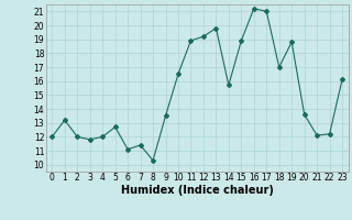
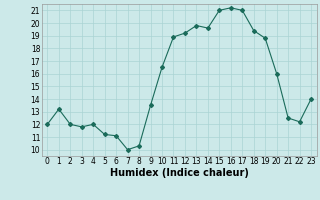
5: 12.7 -> 11.2
7: 11.4 -> 10.0
14: 15.7 -> 19.6
15: 18.9 -> 21.0
18: 17.0 -> 19.4
20: 13.6 -> 16.0
21: 12.1 -> 12.5
23: 16.1 -> 14.0
